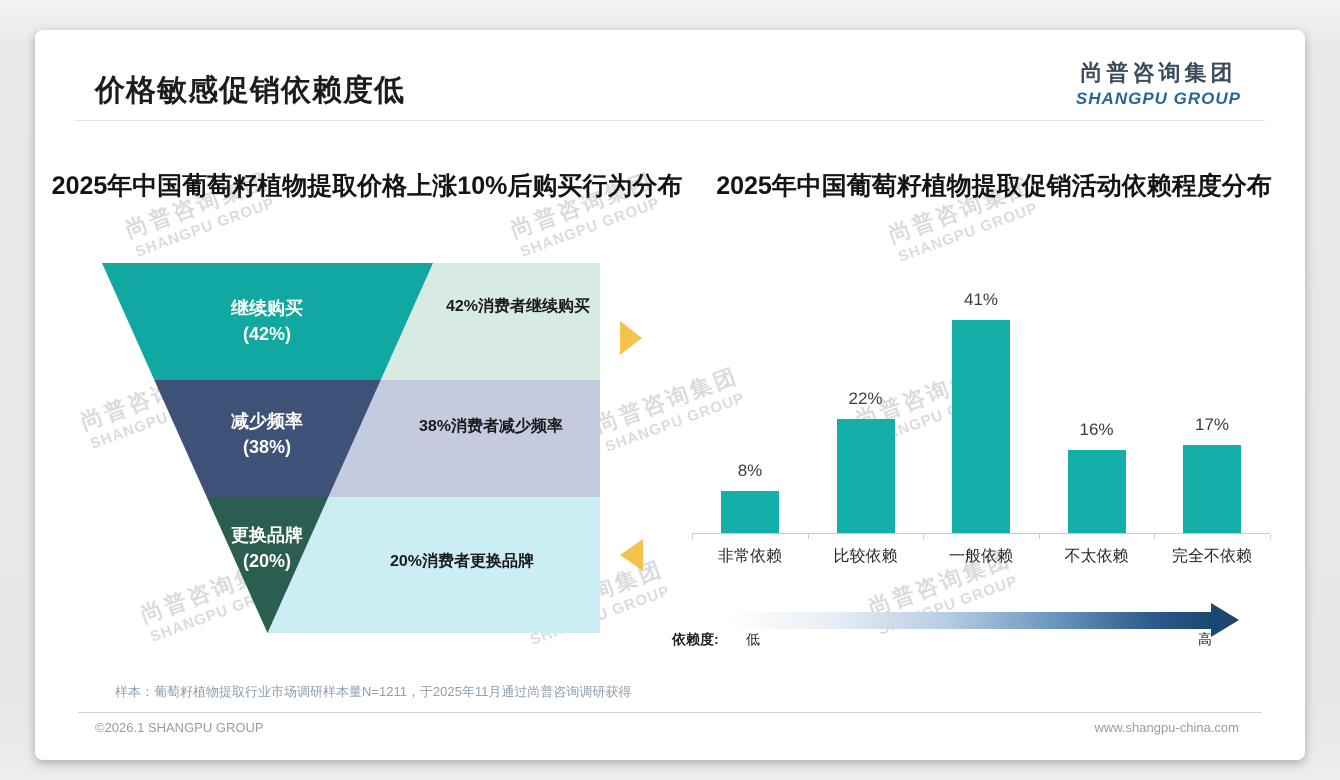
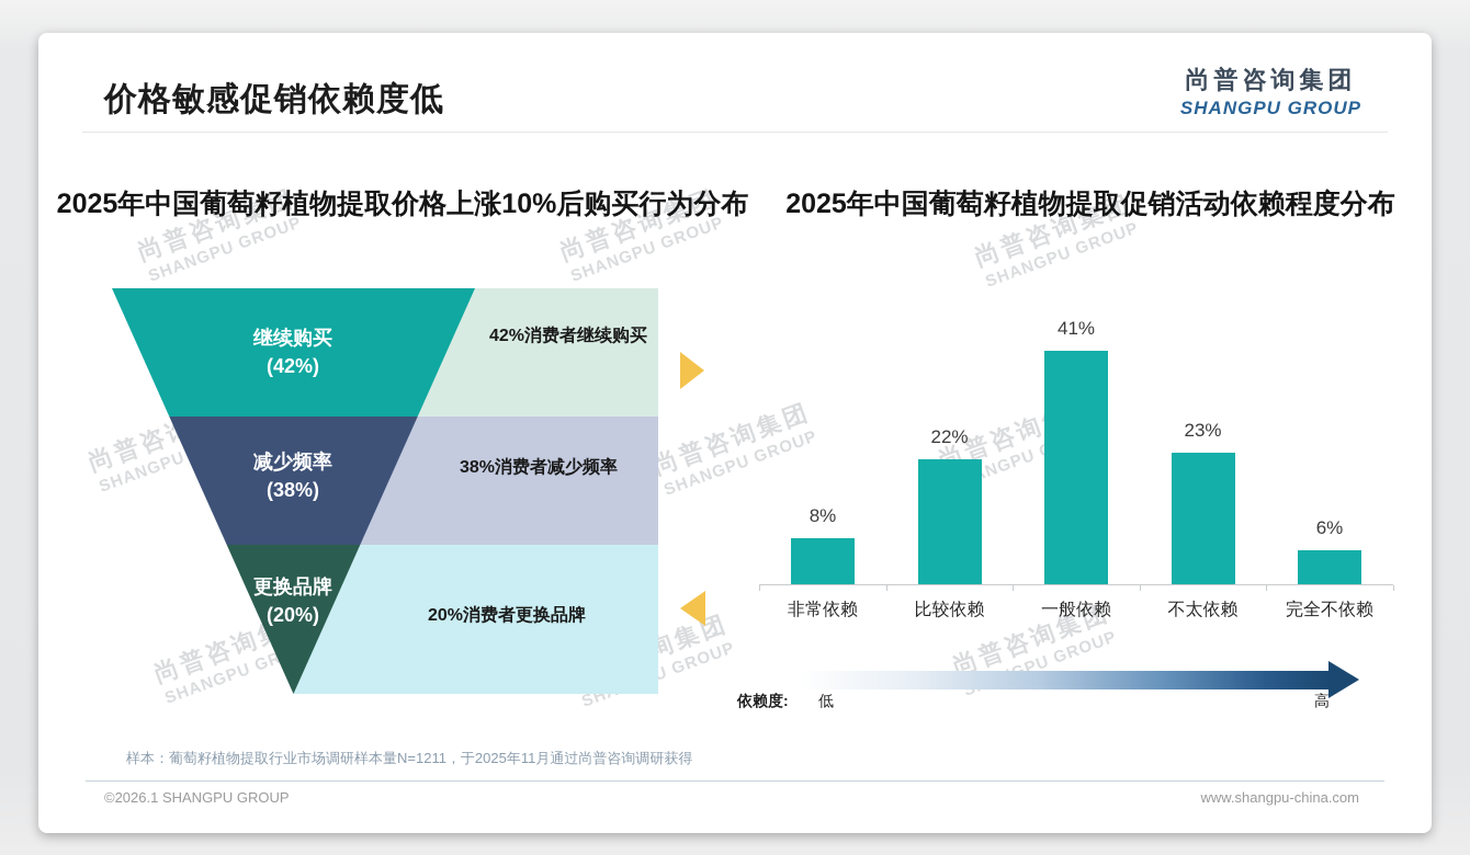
2025年中国葡萄籽植物提取促销活动依赖程度分布/不太依赖: 16% -> 23%
2025年中国葡萄籽植物提取促销活动依赖程度分布/完全不依赖: 17% -> 6%
